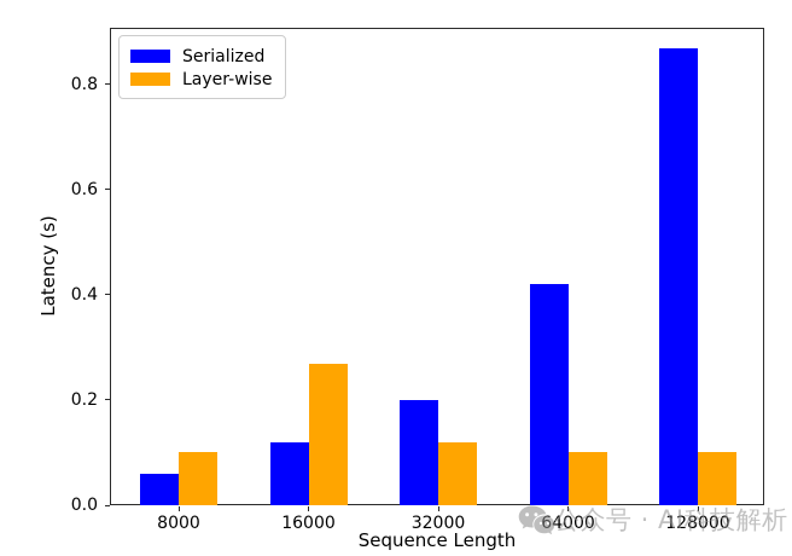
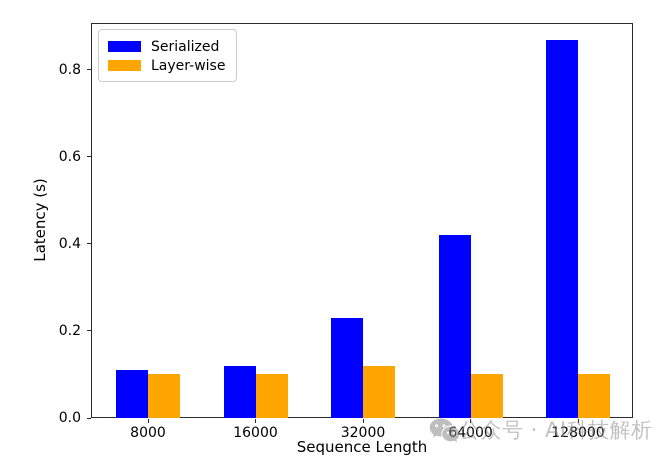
Serialized/8000: 0.06 -> 0.11
Layer-wise/16000: 0.27 -> 0.10
Serialized/32000: 0.20 -> 0.23
